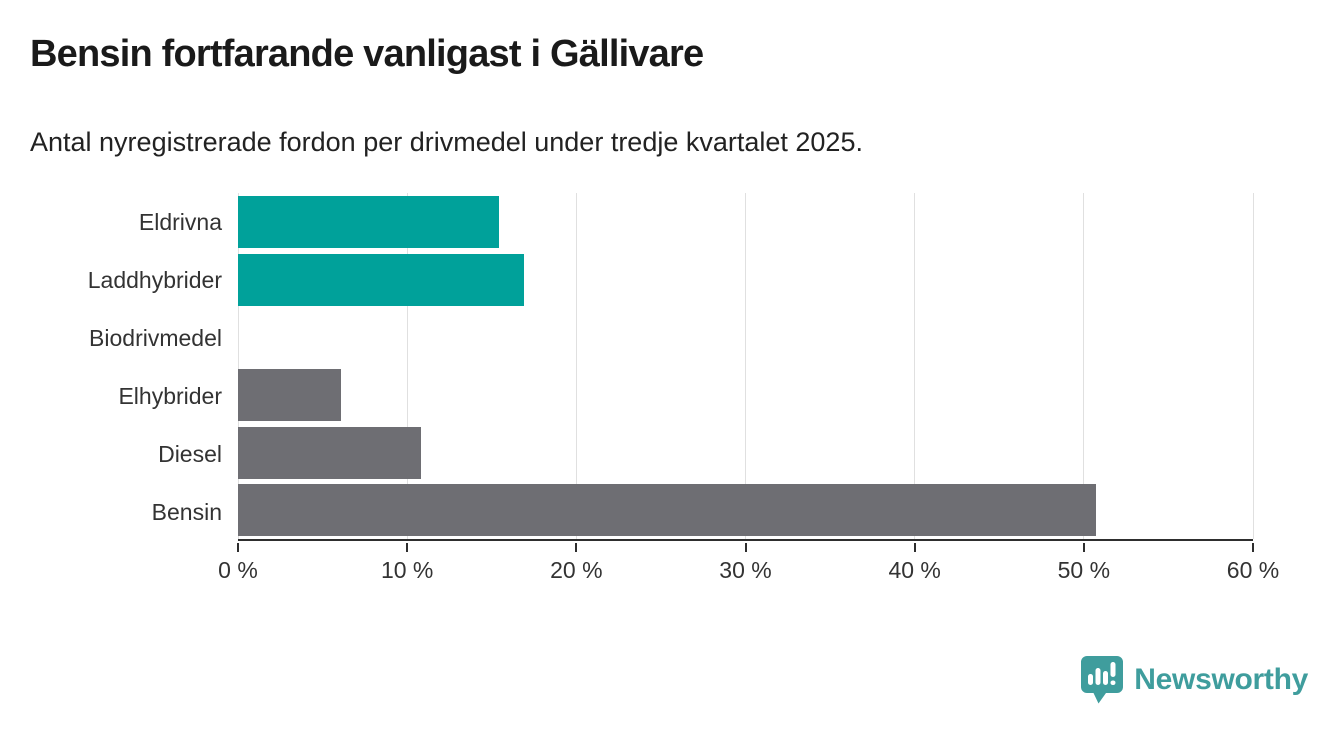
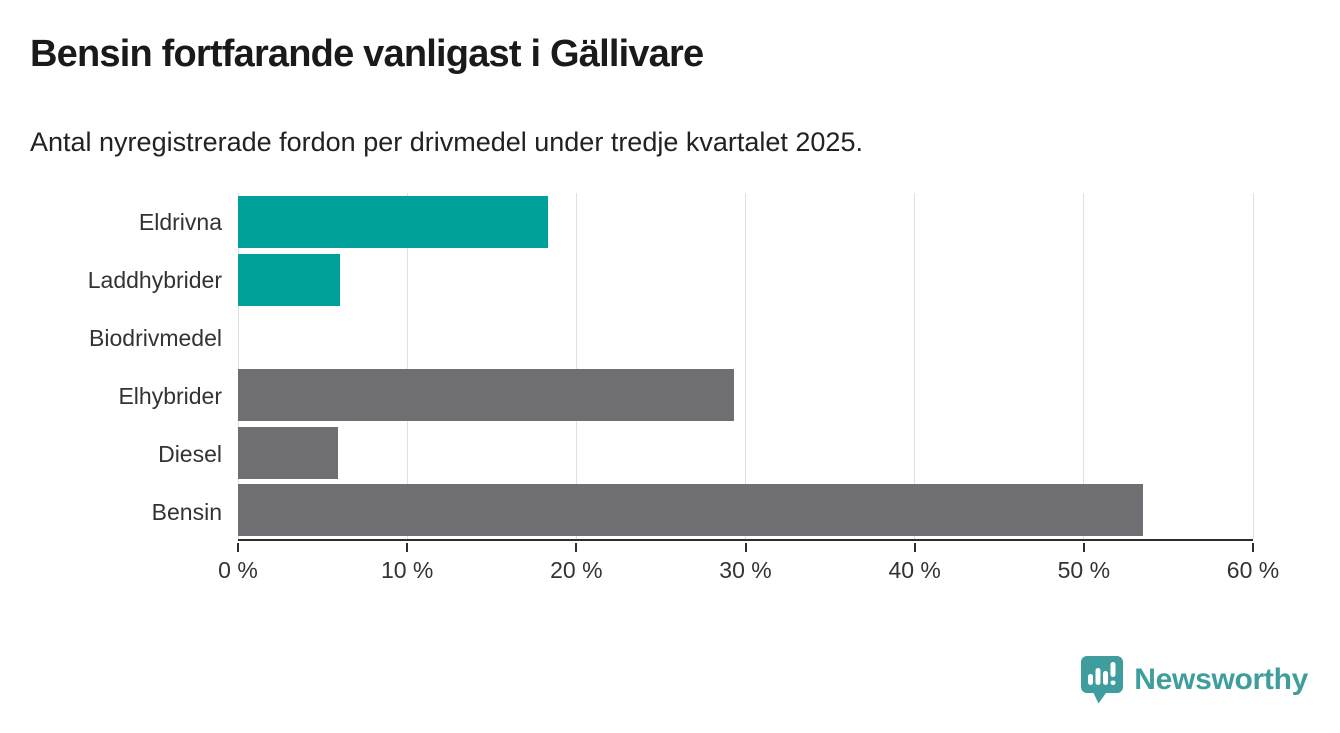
Eldrivna: 15.4% -> 18.3%
Laddhybrider: 16.9% -> 6.0%
Elhybrider: 6.1% -> 29.3%
Diesel: 10.8% -> 5.9%
Bensin: 50.7% -> 53.5%
